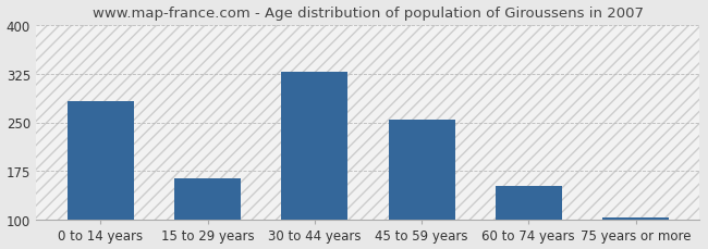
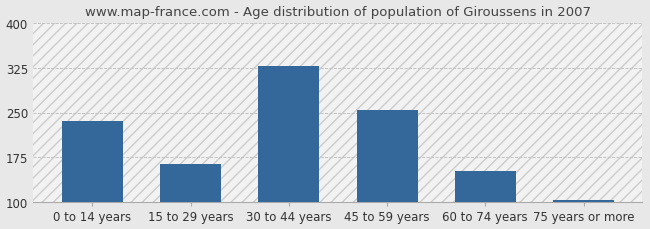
0 to 14 years: 282 -> 236
